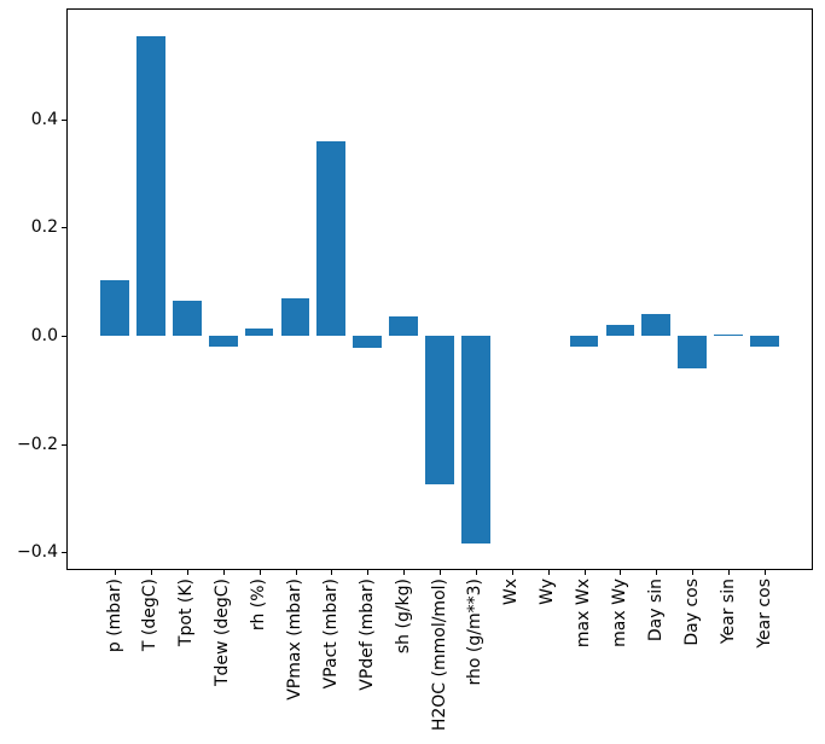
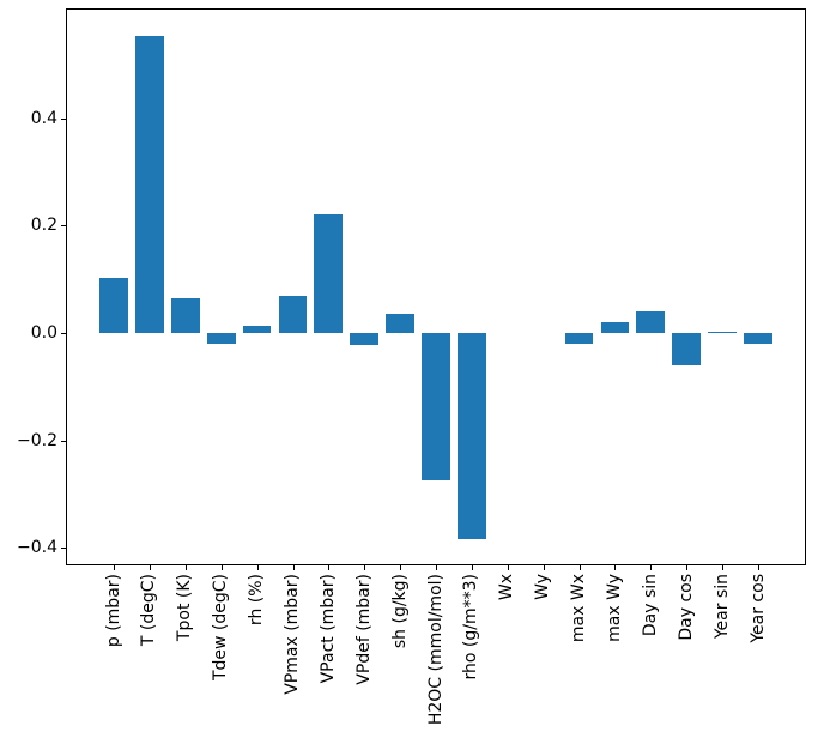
VPact (mbar): 0.36 -> 0.22
